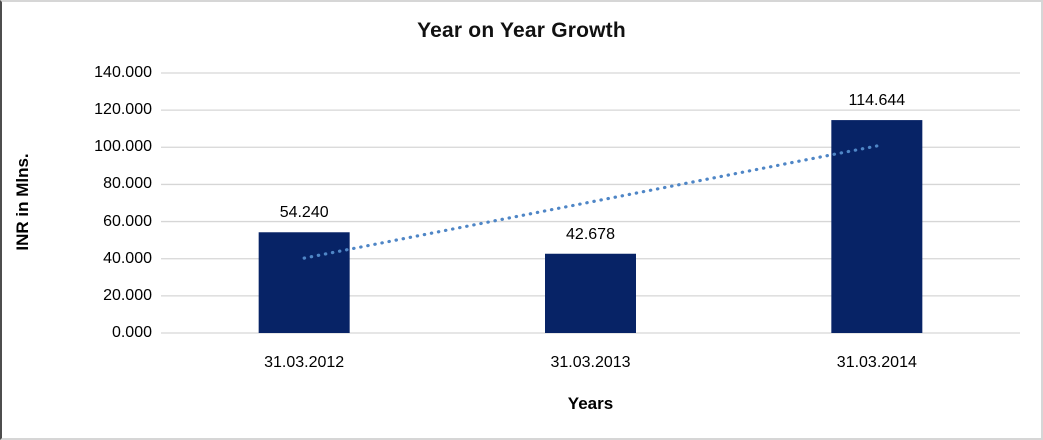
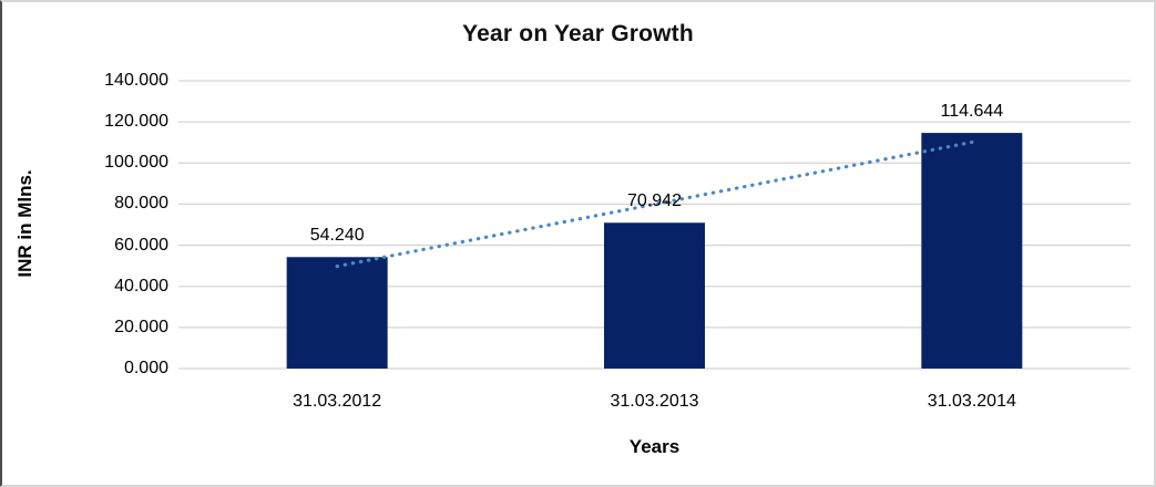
31.03.2013: 42.678 -> 70.942
